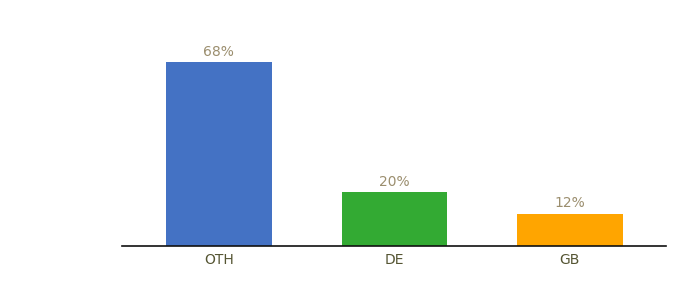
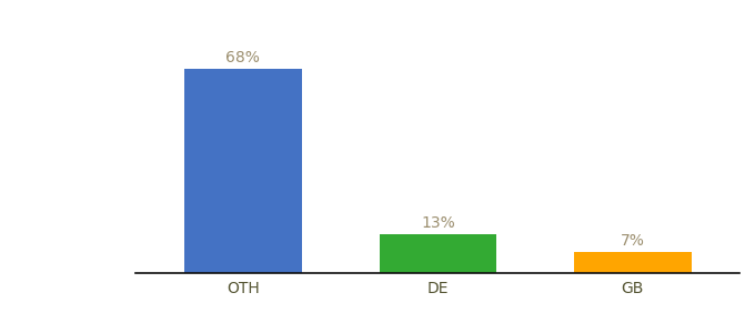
DE: 20% -> 13%
GB: 12% -> 7%
